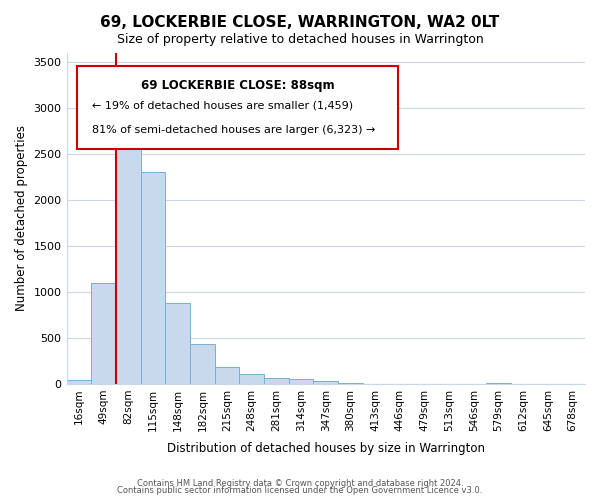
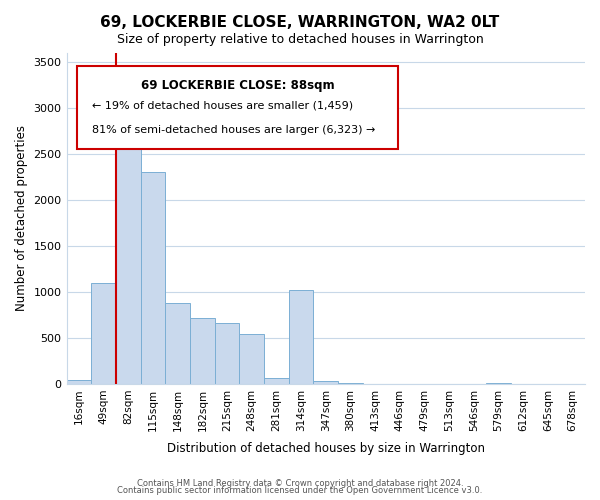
182sqm: 430 -> 720
215sqm: 180 -> 660
248sqm: 100 -> 540
314sqm: 60 -> 1020
